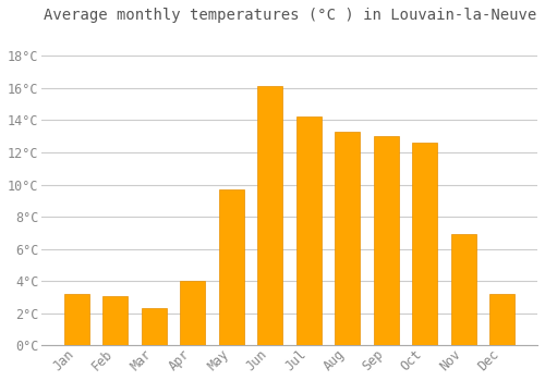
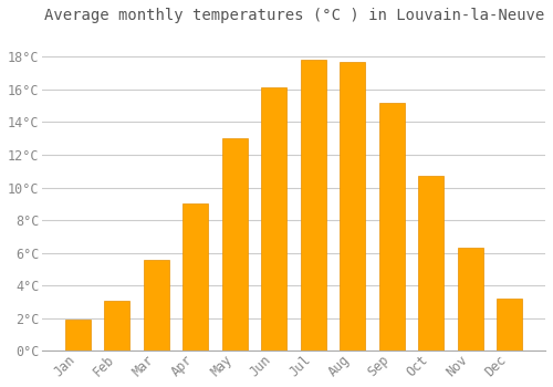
Jan: 3.2°C -> 1.9°C
Mar: 2.3°C -> 5.6°C
Apr: 4.0°C -> 9.0°C
May: 9.7°C -> 13.0°C
Jul: 14.2°C -> 17.8°C
Aug: 13.3°C -> 17.7°C
Sep: 13.0°C -> 15.2°C
Oct: 12.6°C -> 10.7°C
Nov: 6.9°C -> 6.3°C
